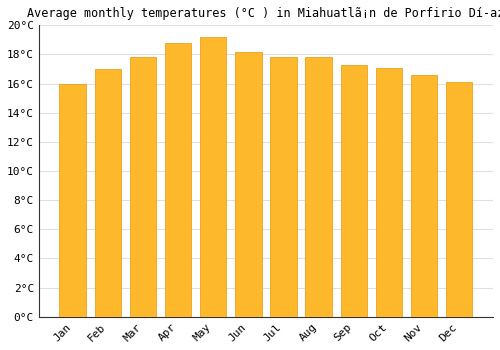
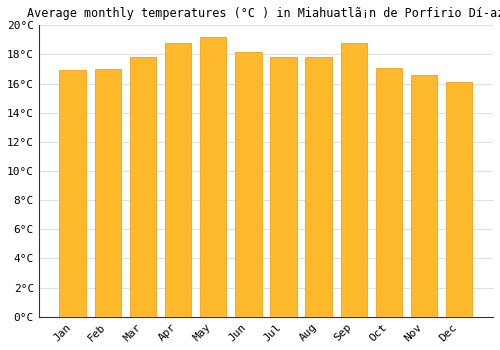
Jan: 16.0°C -> 16.9°C
Sep: 17.3°C -> 18.8°C
